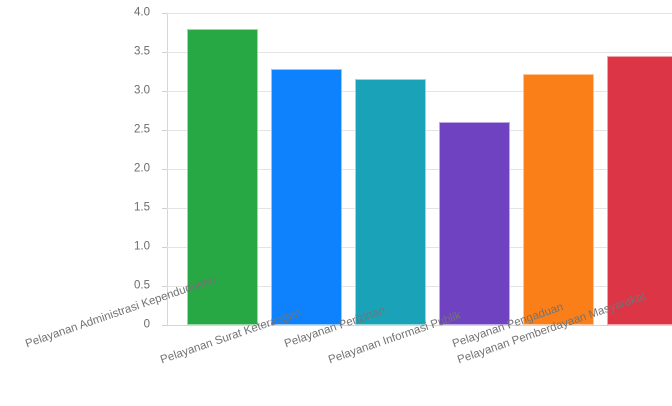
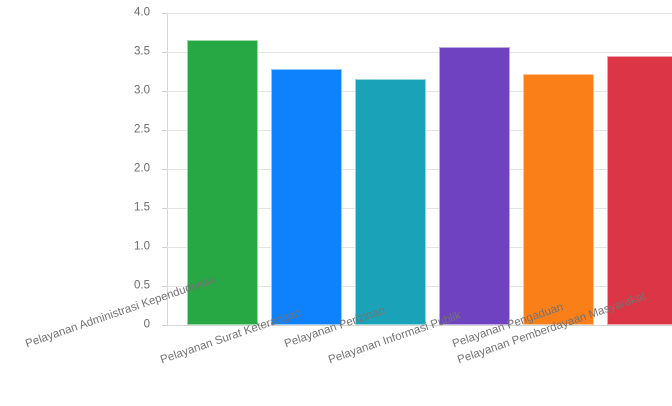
Pelayanan Administrasi Kependudukan: 3.8 -> 3.6
Pelayanan Informasi Publik: 2.6 -> 3.6
